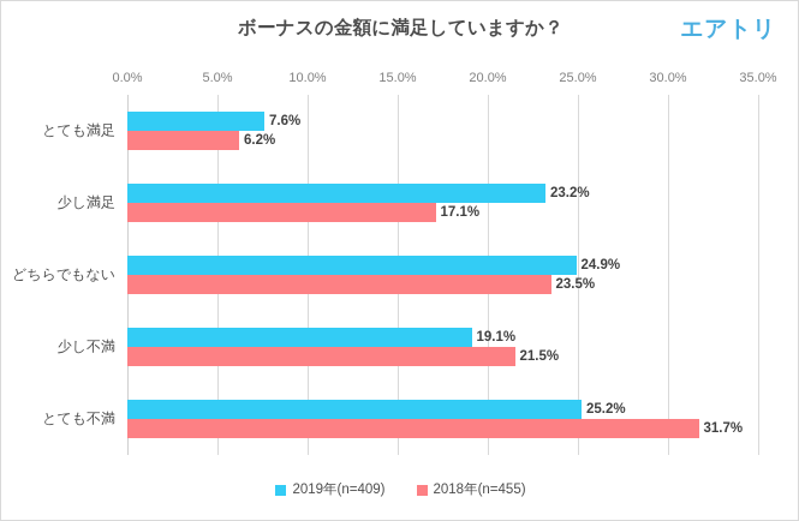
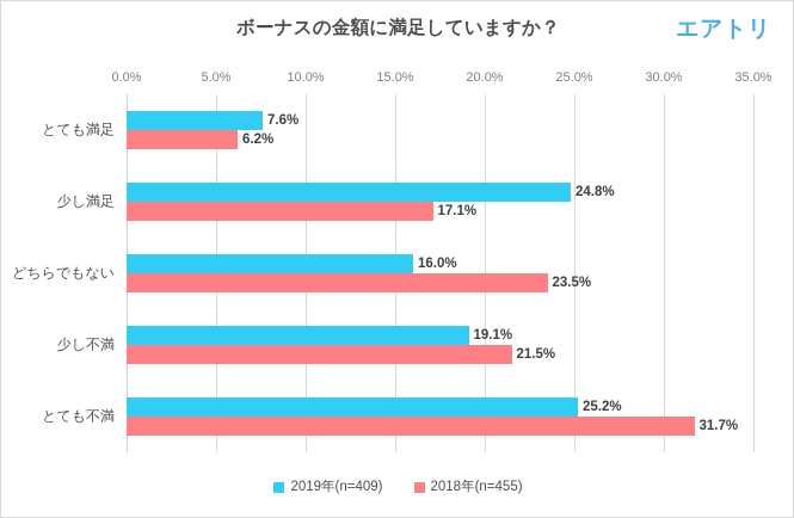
2019年(n=409)/少し満足: 23.2% -> 24.8%
2019年(n=409)/どちらでもない: 24.9% -> 16.0%
